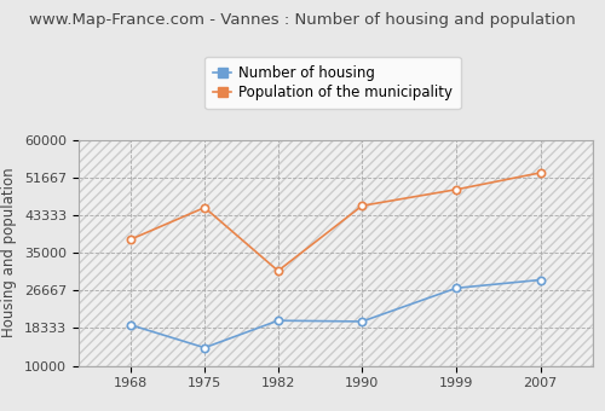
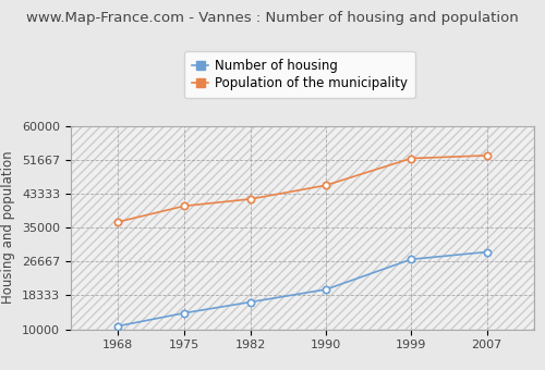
Number of housing/1968: 19000 -> 10800
Population of the municipality/1968: 38000 -> 36400
Population of the municipality/1975: 45000 -> 40300
Number of housing/1982: 20000 -> 16700
Population of the municipality/1982: 31000 -> 42000
Population of the municipality/1999: 49000 -> 52000
